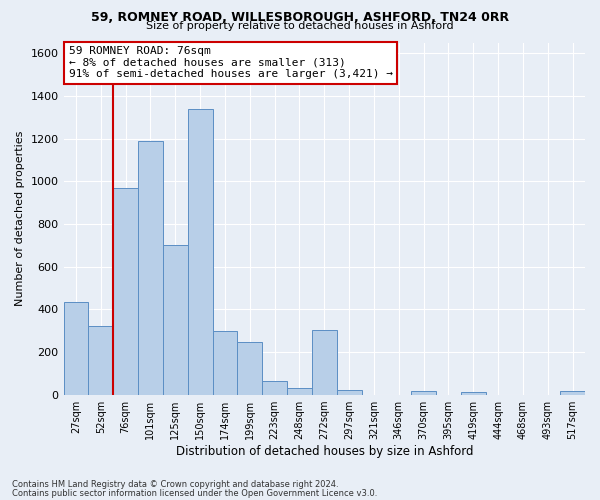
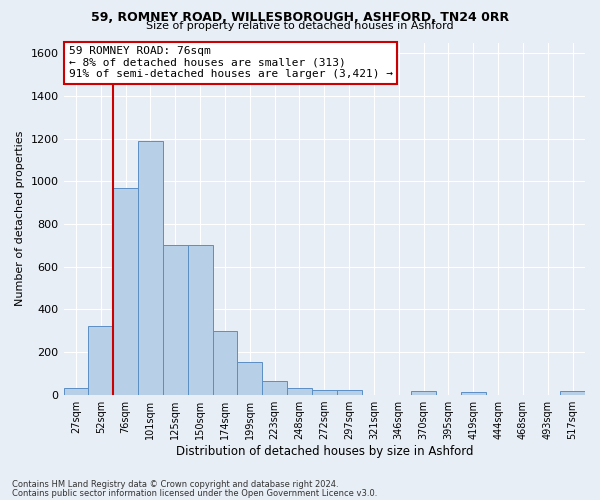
27sqm: 435 -> 30
150sqm: 1340 -> 700
199sqm: 245 -> 155
272sqm: 305 -> 20
